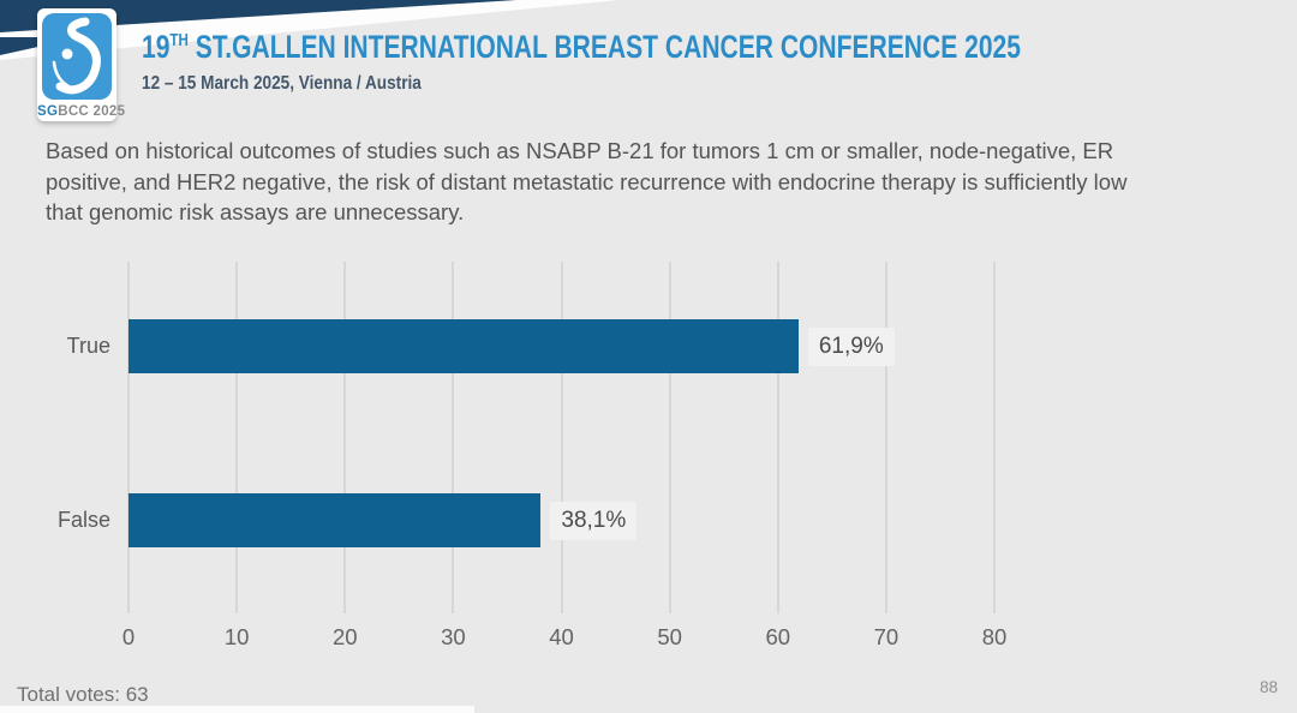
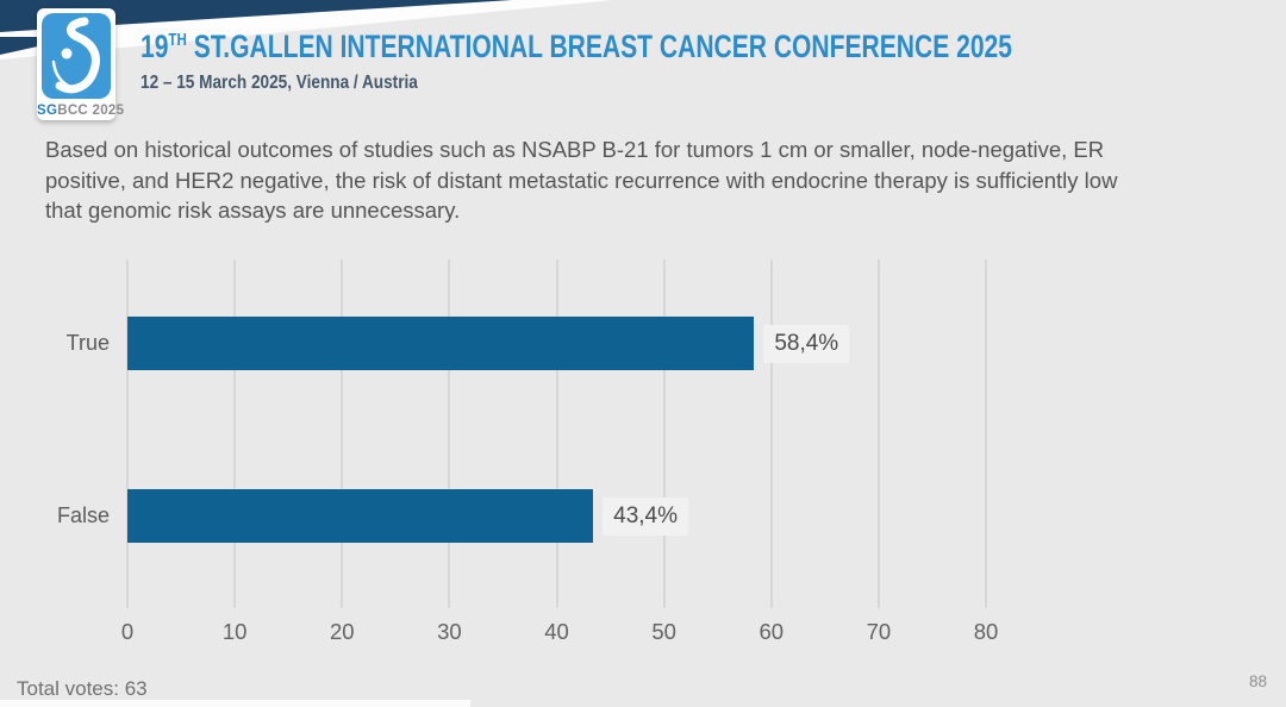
True: 61,9% -> 58,4%
False: 38,1% -> 43,4%
